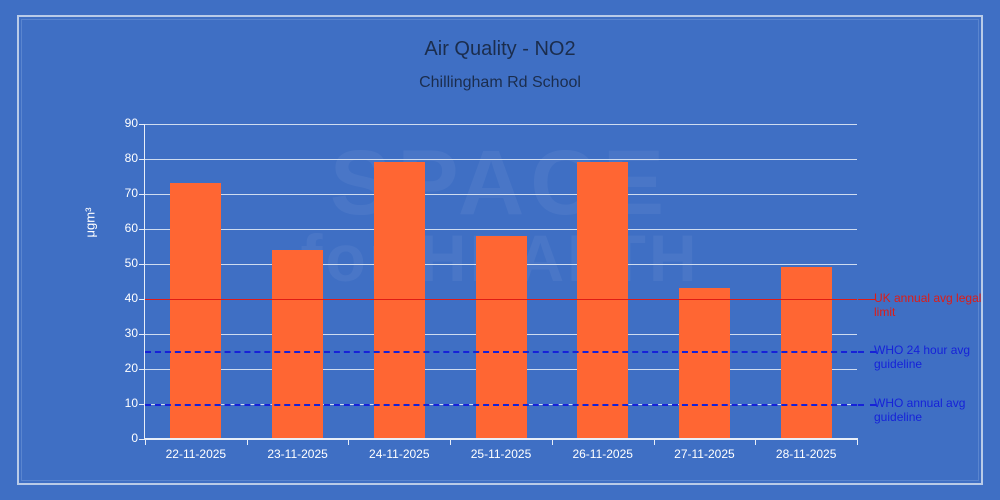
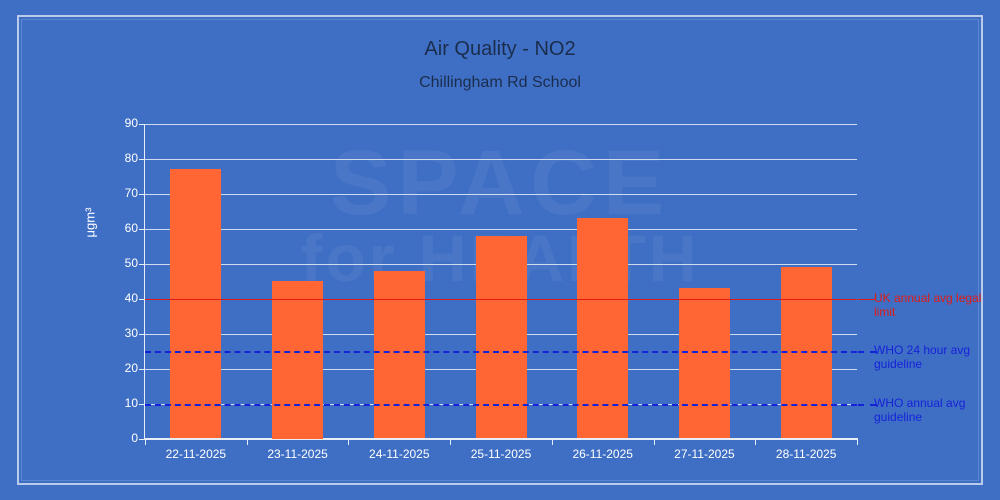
22-11-2025: 73 -> 77
23-11-2025: 54 -> 45
24-11-2025: 79 -> 48
26-11-2025: 79 -> 63
